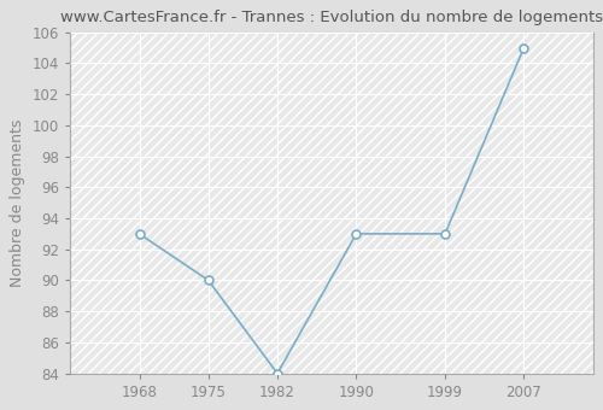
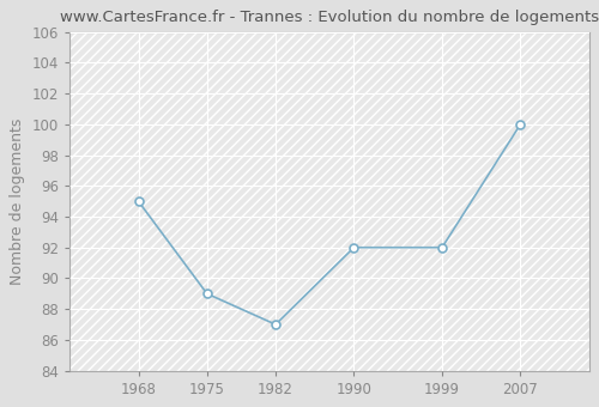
1968: 93 -> 95
1975: 90 -> 89
1982: 84 -> 87
1990: 93 -> 92
1999: 93 -> 92
2007: 105 -> 100
